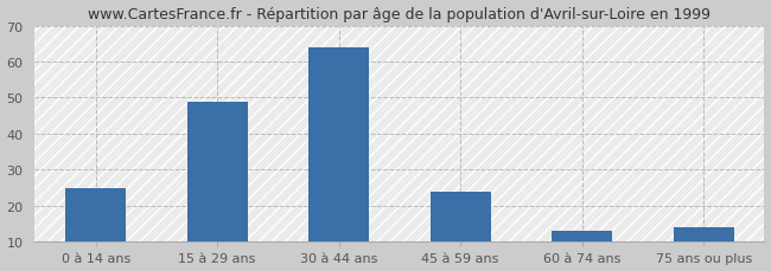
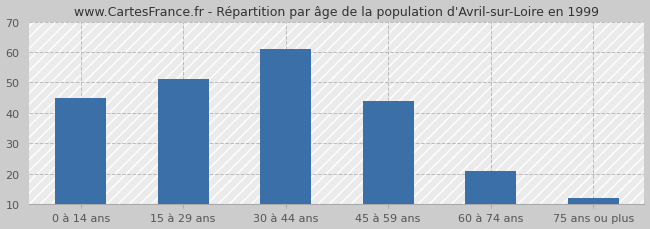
0 à 14 ans: 25 -> 45
15 à 29 ans: 49 -> 51
30 à 44 ans: 64 -> 61
45 à 59 ans: 24 -> 44
60 à 74 ans: 13 -> 21
75 ans ou plus: 14 -> 12
